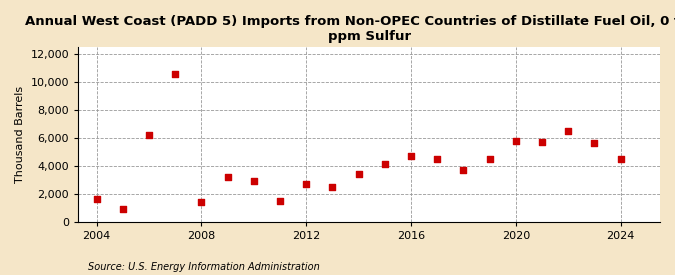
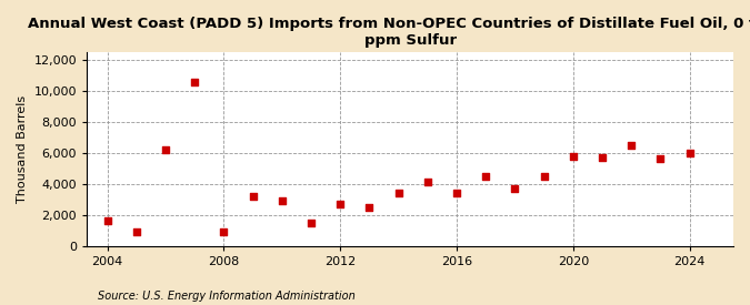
2008: 1,400 -> 900
2016: 4,700 -> 3,400
2024: 4,500 -> 6,000
